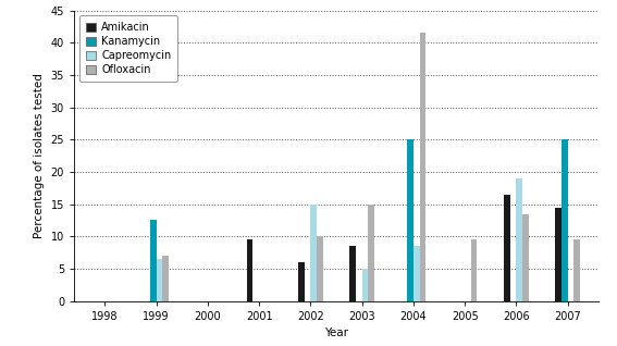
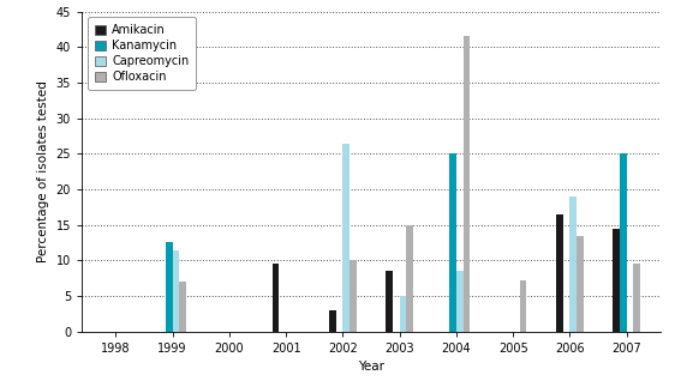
Capreomycin/1999: 6.5 -> 11.4
Amikacin/2002: 6.0 -> 3.0
Capreomycin/2002: 15.0 -> 26.4
Ofloxacin/2005: 9.5 -> 7.2
